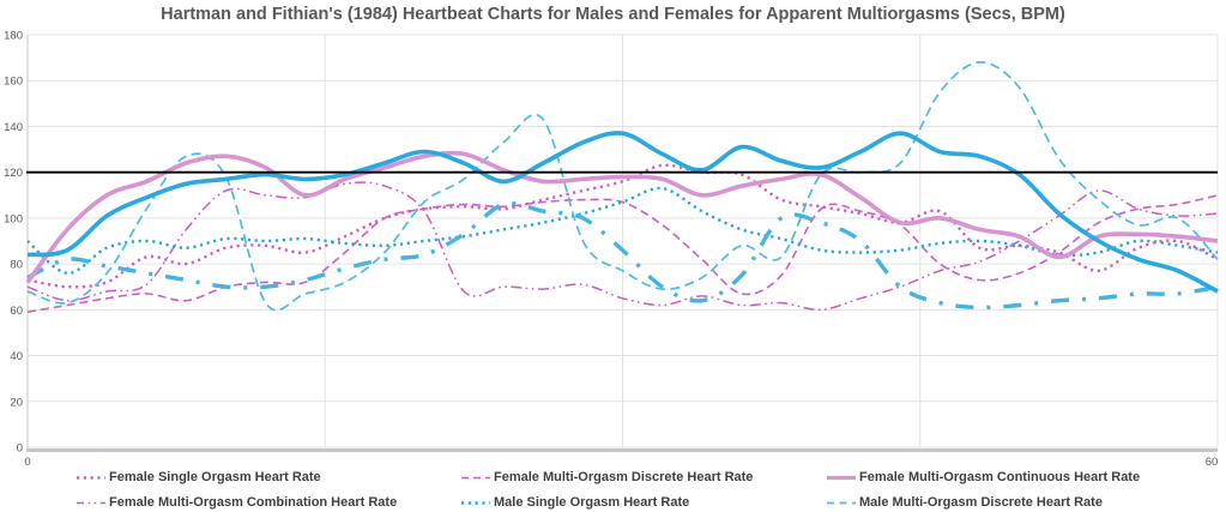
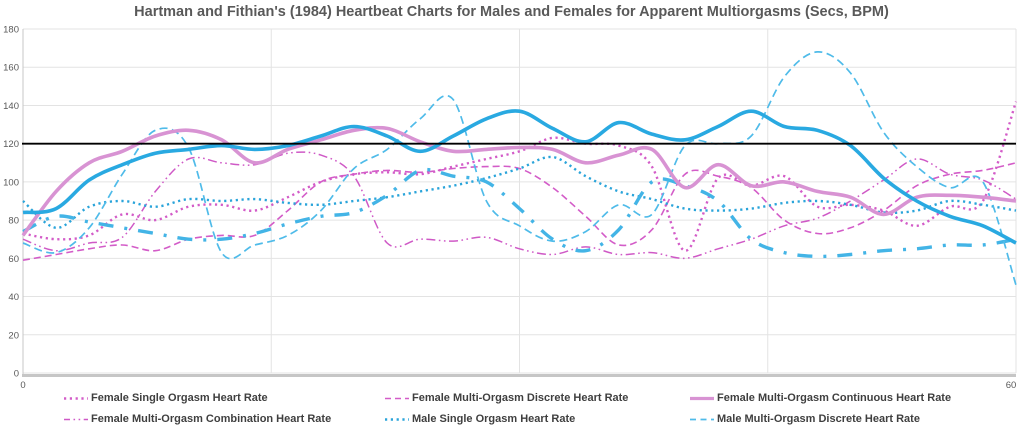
Female Single Orgasm Heart Rate/40: 105 -> 64
Female Multi-Orgasm Continuous Heart Rate/40: 119 -> 97
Female Single Orgasm Heart Rate/60: 82 -> 142
Female Multi-Orgasm Combination Heart Rate/60: 102 -> 91
Male Multi-Orgasm Discrete Heart Rate/60: 82 -> 46
